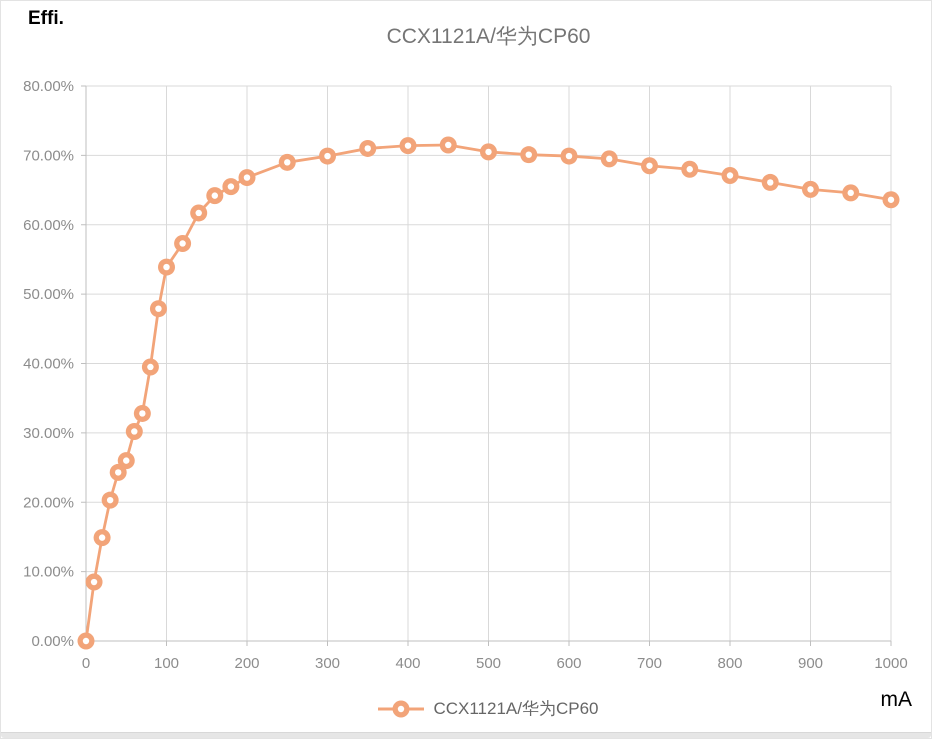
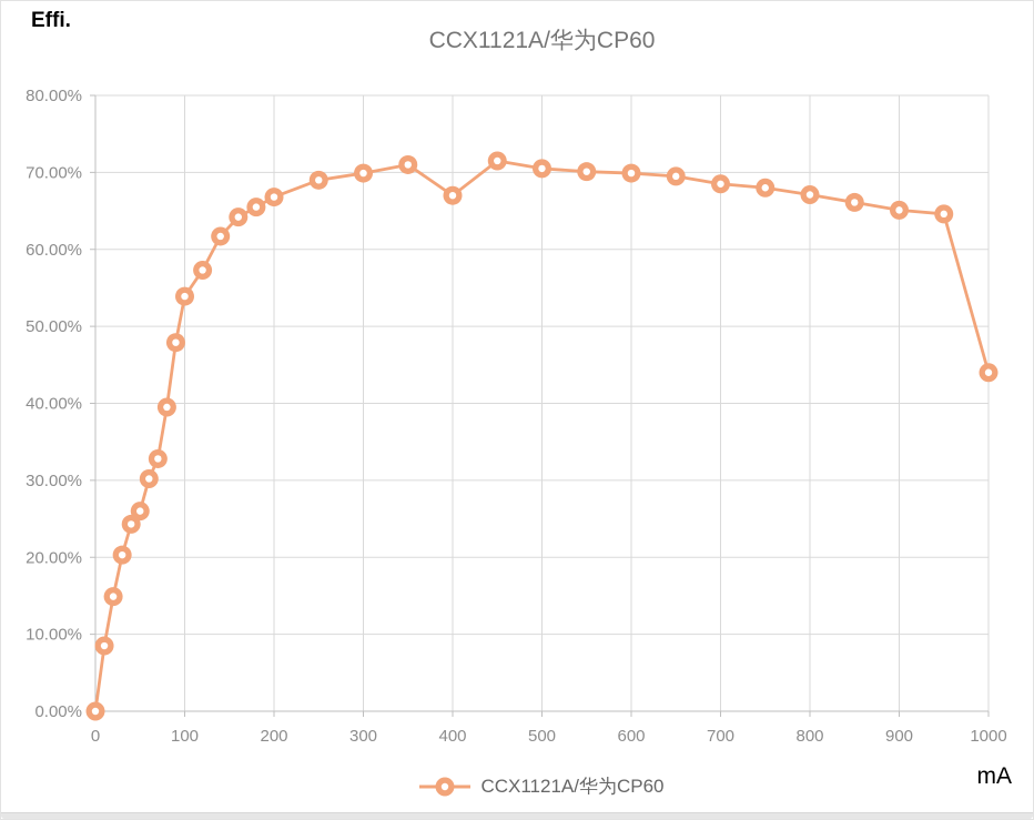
400: 71% -> 67%
1000: 64% -> 44%
